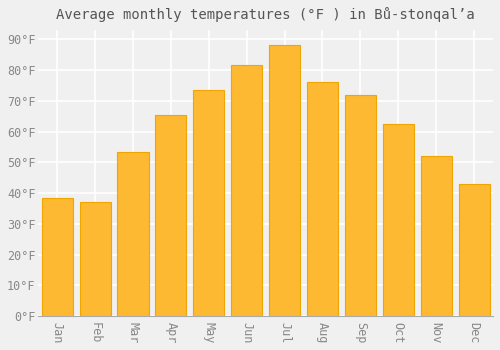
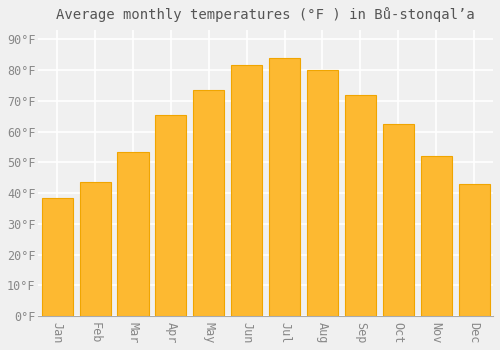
Feb: 37.0°F -> 43.5°F
Jul: 88.0°F -> 84.0°F
Aug: 76.0°F -> 80.0°F
